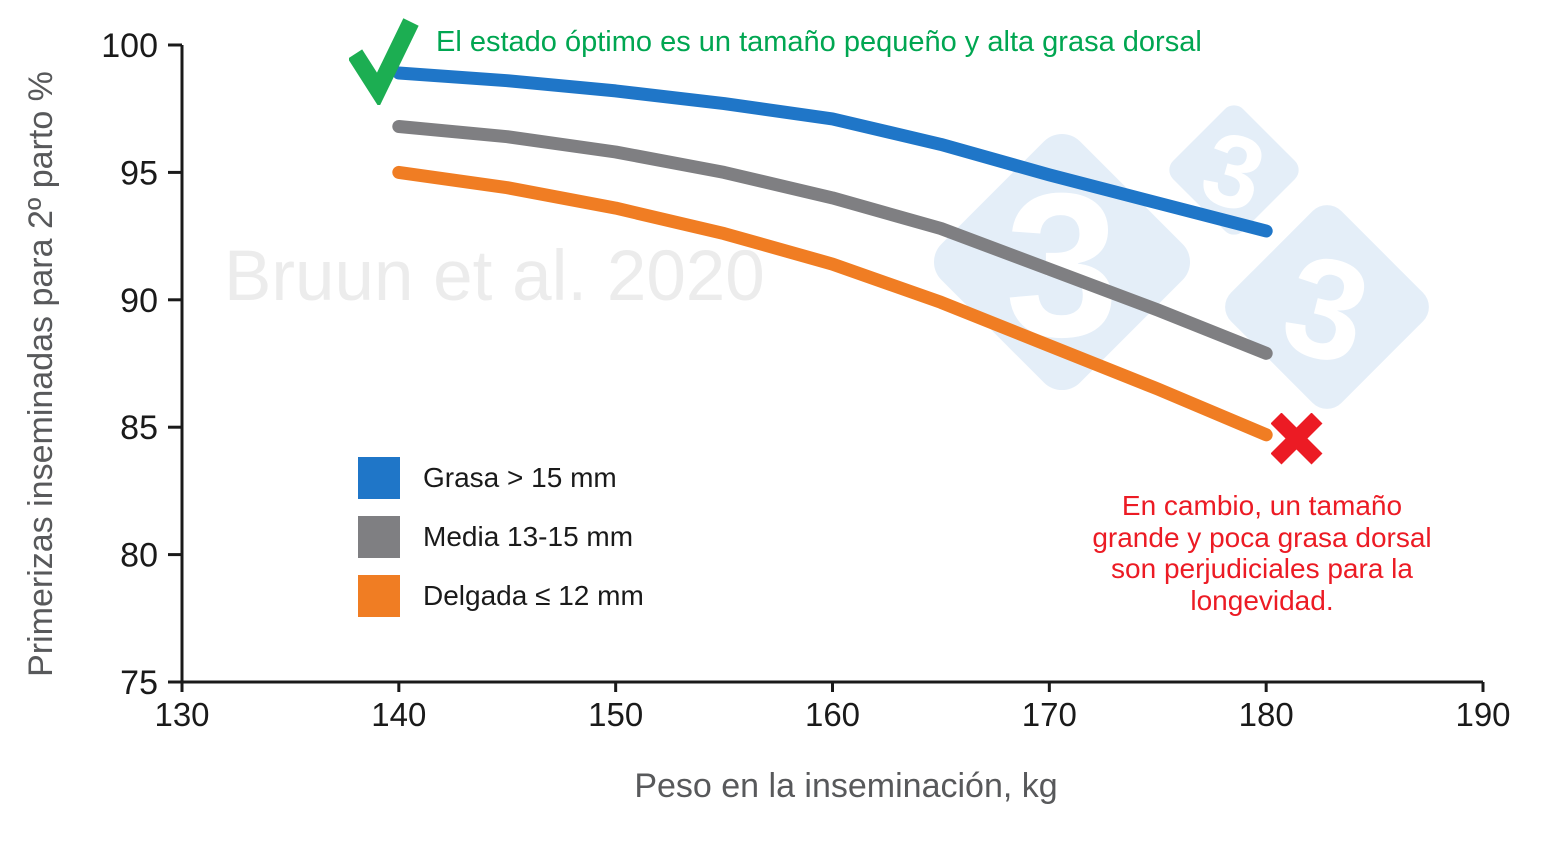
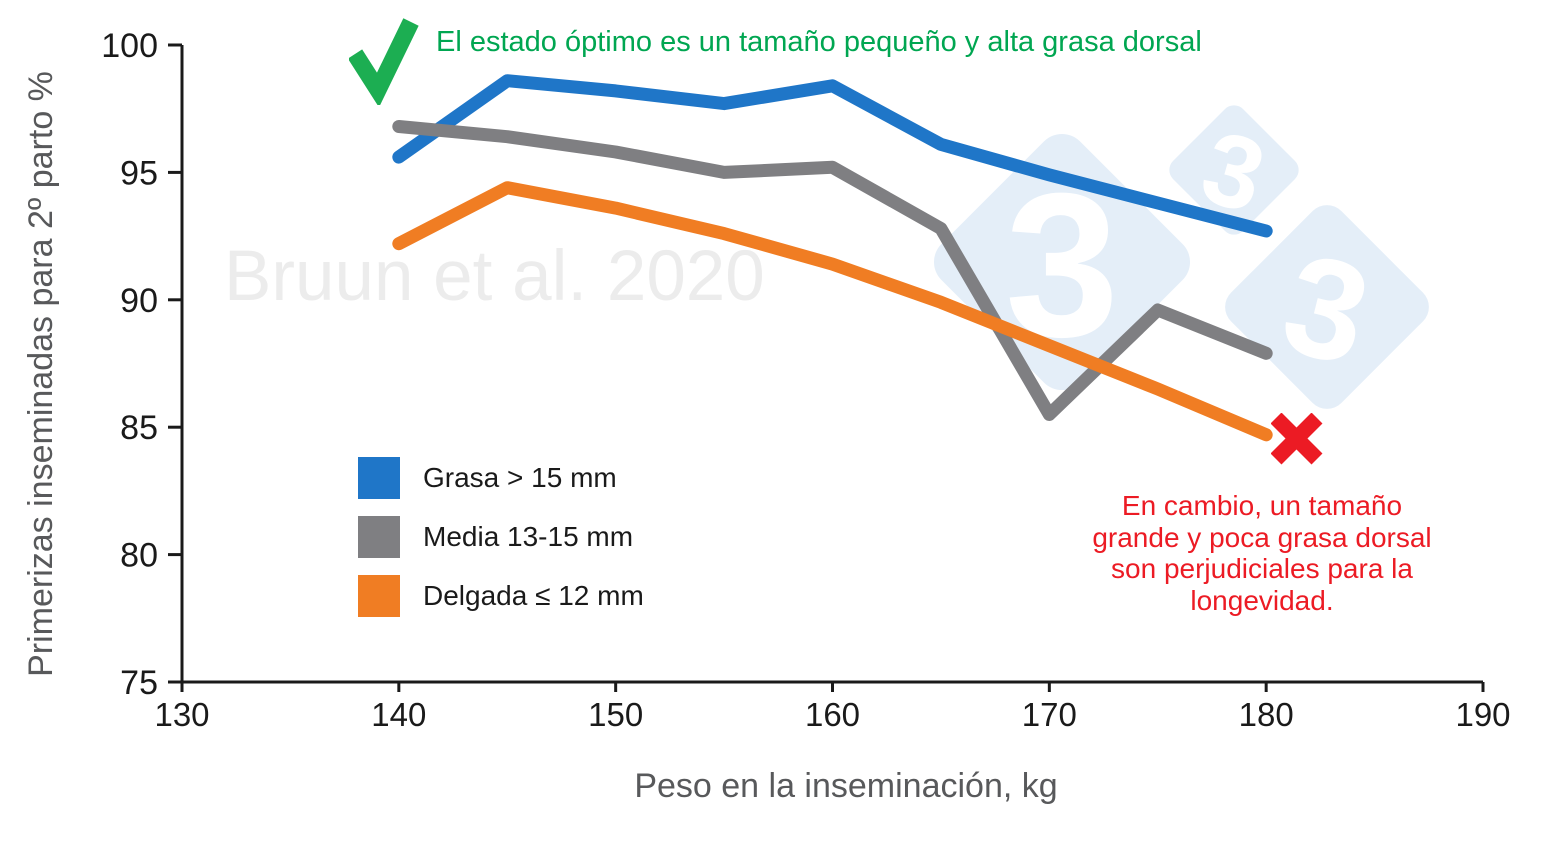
Grasa > 15 mm/140: 98.9 -> 95.6
Delgada ≤ 12 mm/140: 95.0 -> 92.2
Grasa > 15 mm/160: 97.1 -> 98.4
Media 13-15 mm/160: 94.0 -> 95.2
Media 13-15 mm/170: 91.2 -> 85.5
